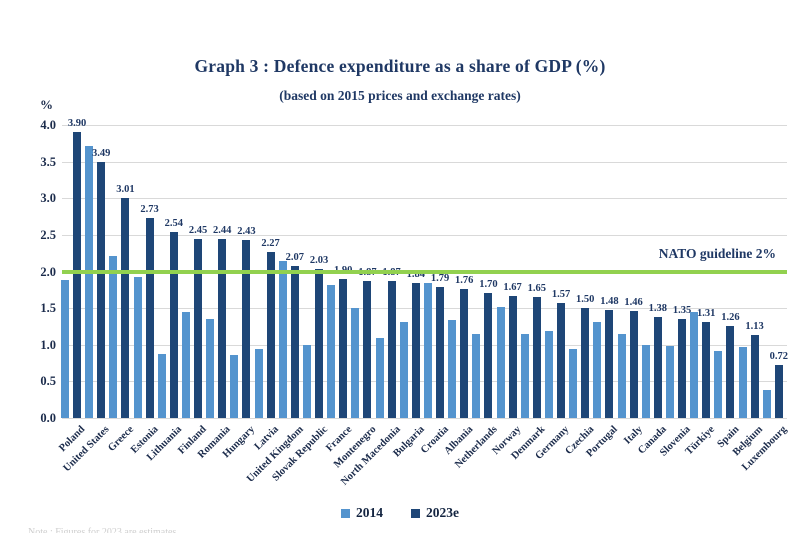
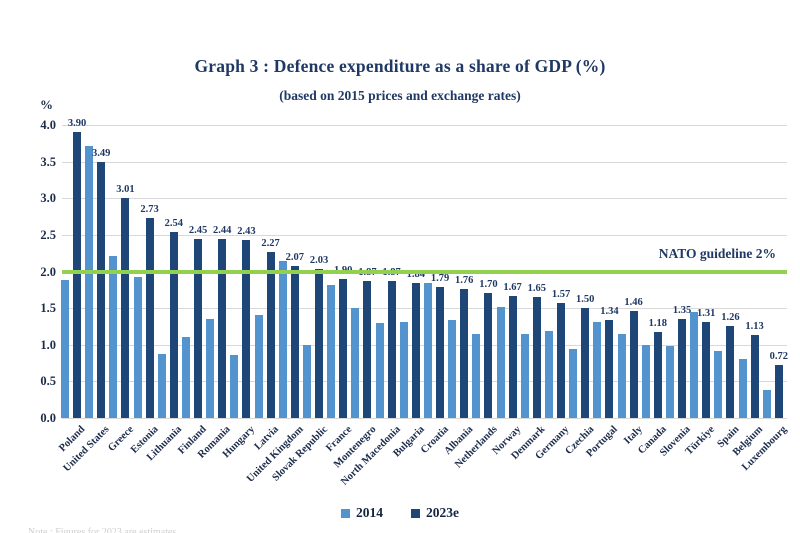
2014/Finland: 1.4 -> 1.1
2014/Latvia: 0.9 -> 1.4
2014/North Macedonia: 1.1 -> 1.3
2023e/Portugal: 1.48 -> 1.34
2023e/Canada: 1.38 -> 1.18
2014/Belgium: 1.0 -> 0.8
